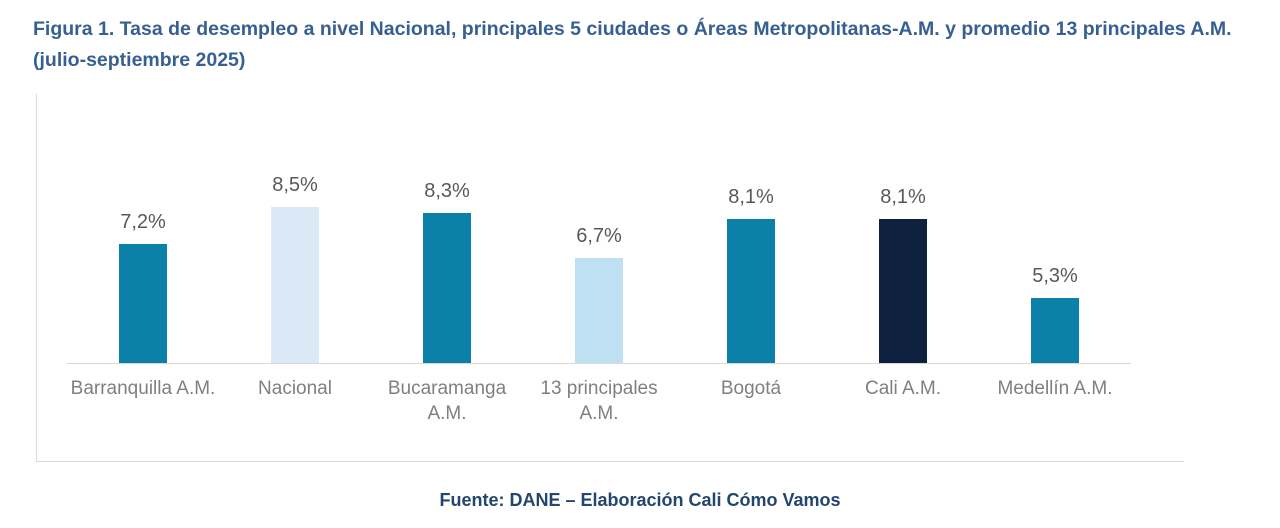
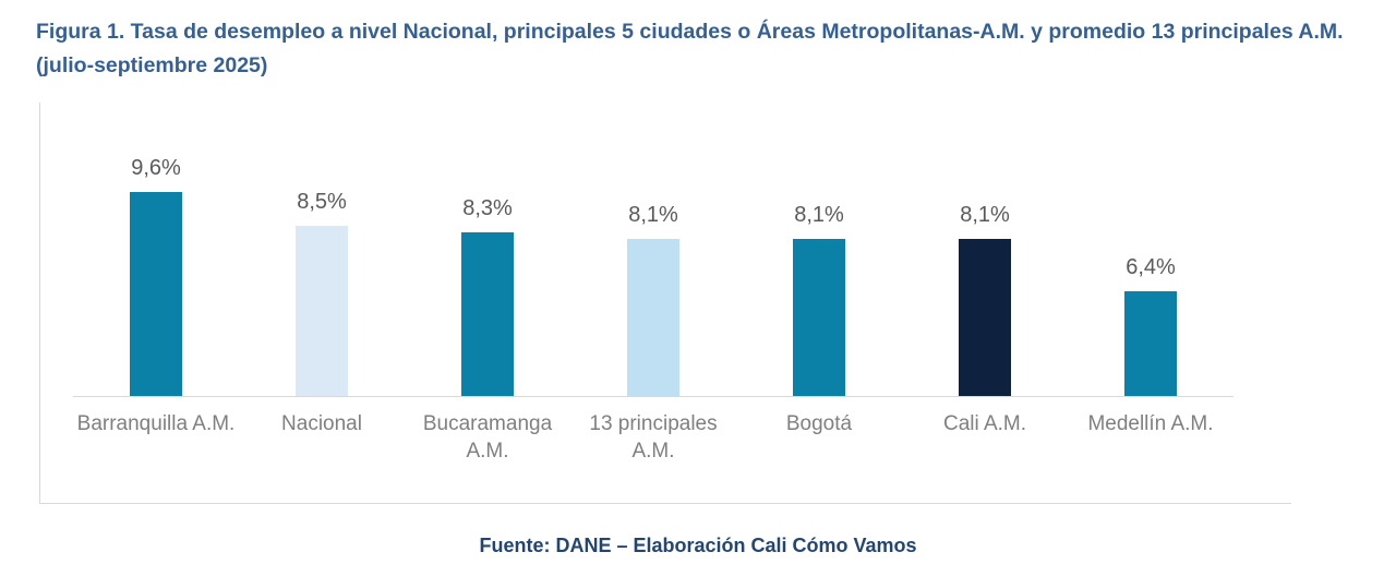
Barranquilla A.M.: 7,2% -> 9,6%
13 principales A.M.: 6,7% -> 8,1%
Medellín A.M.: 5,3% -> 6,4%
